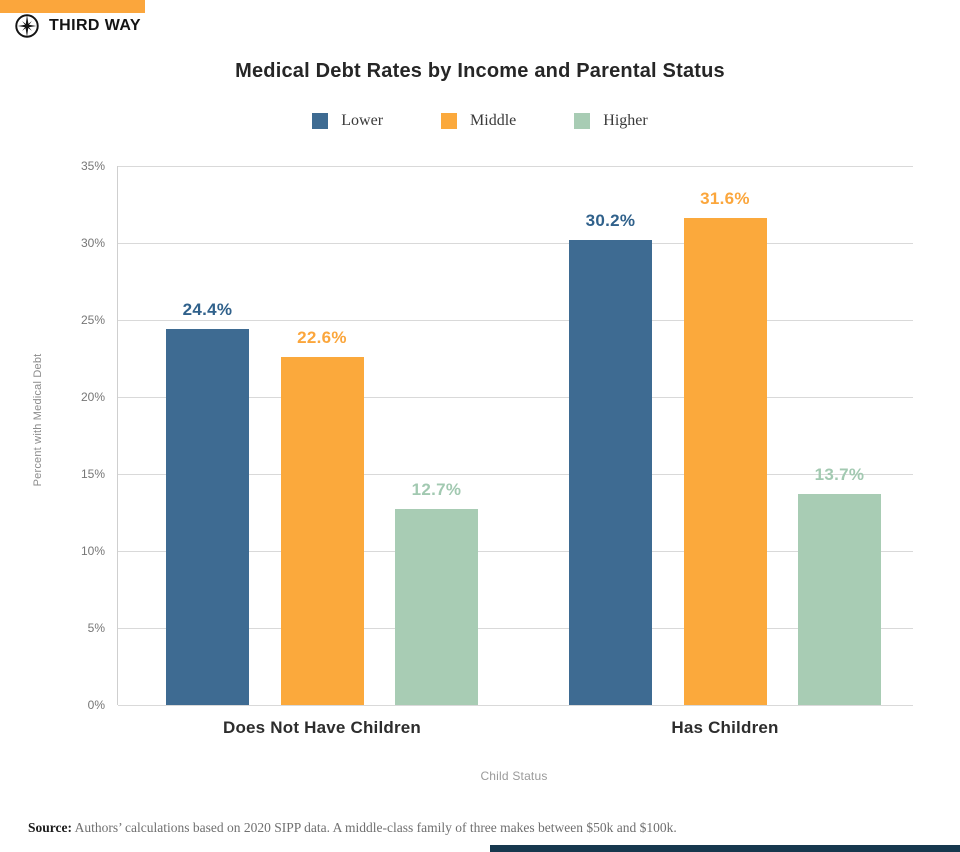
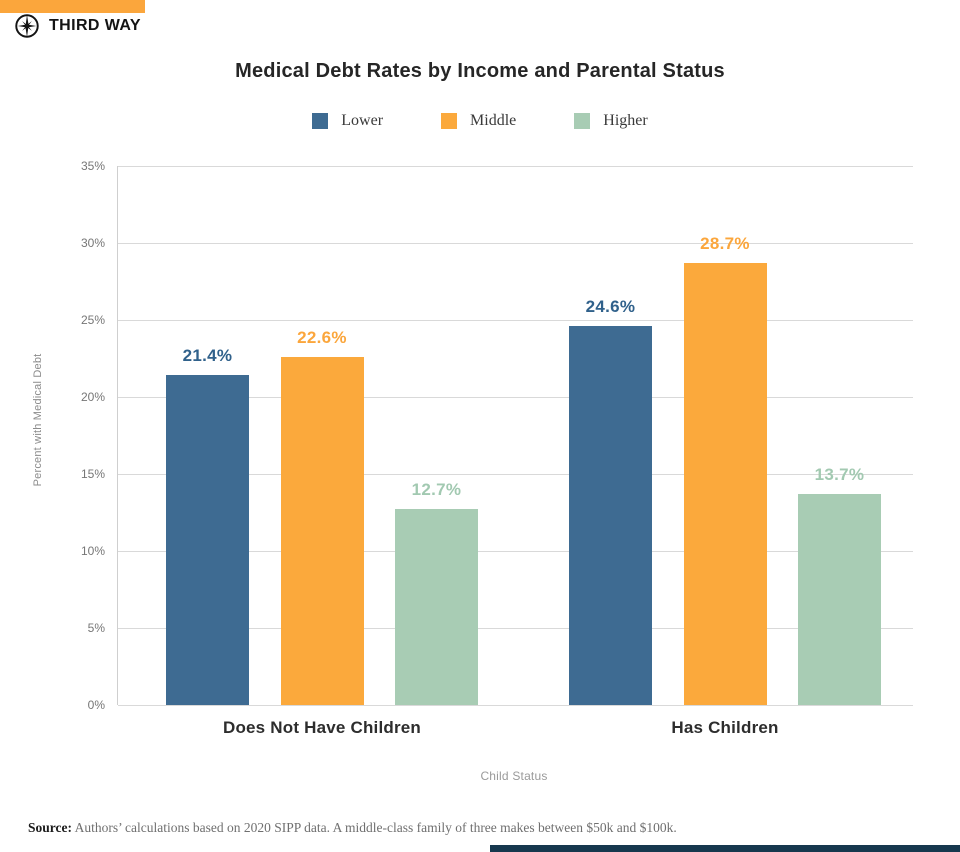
Lower/Does Not Have Children: 24.4% -> 21.4%
Lower/Has Children: 30.2% -> 24.6%
Middle/Has Children: 31.6% -> 28.7%
